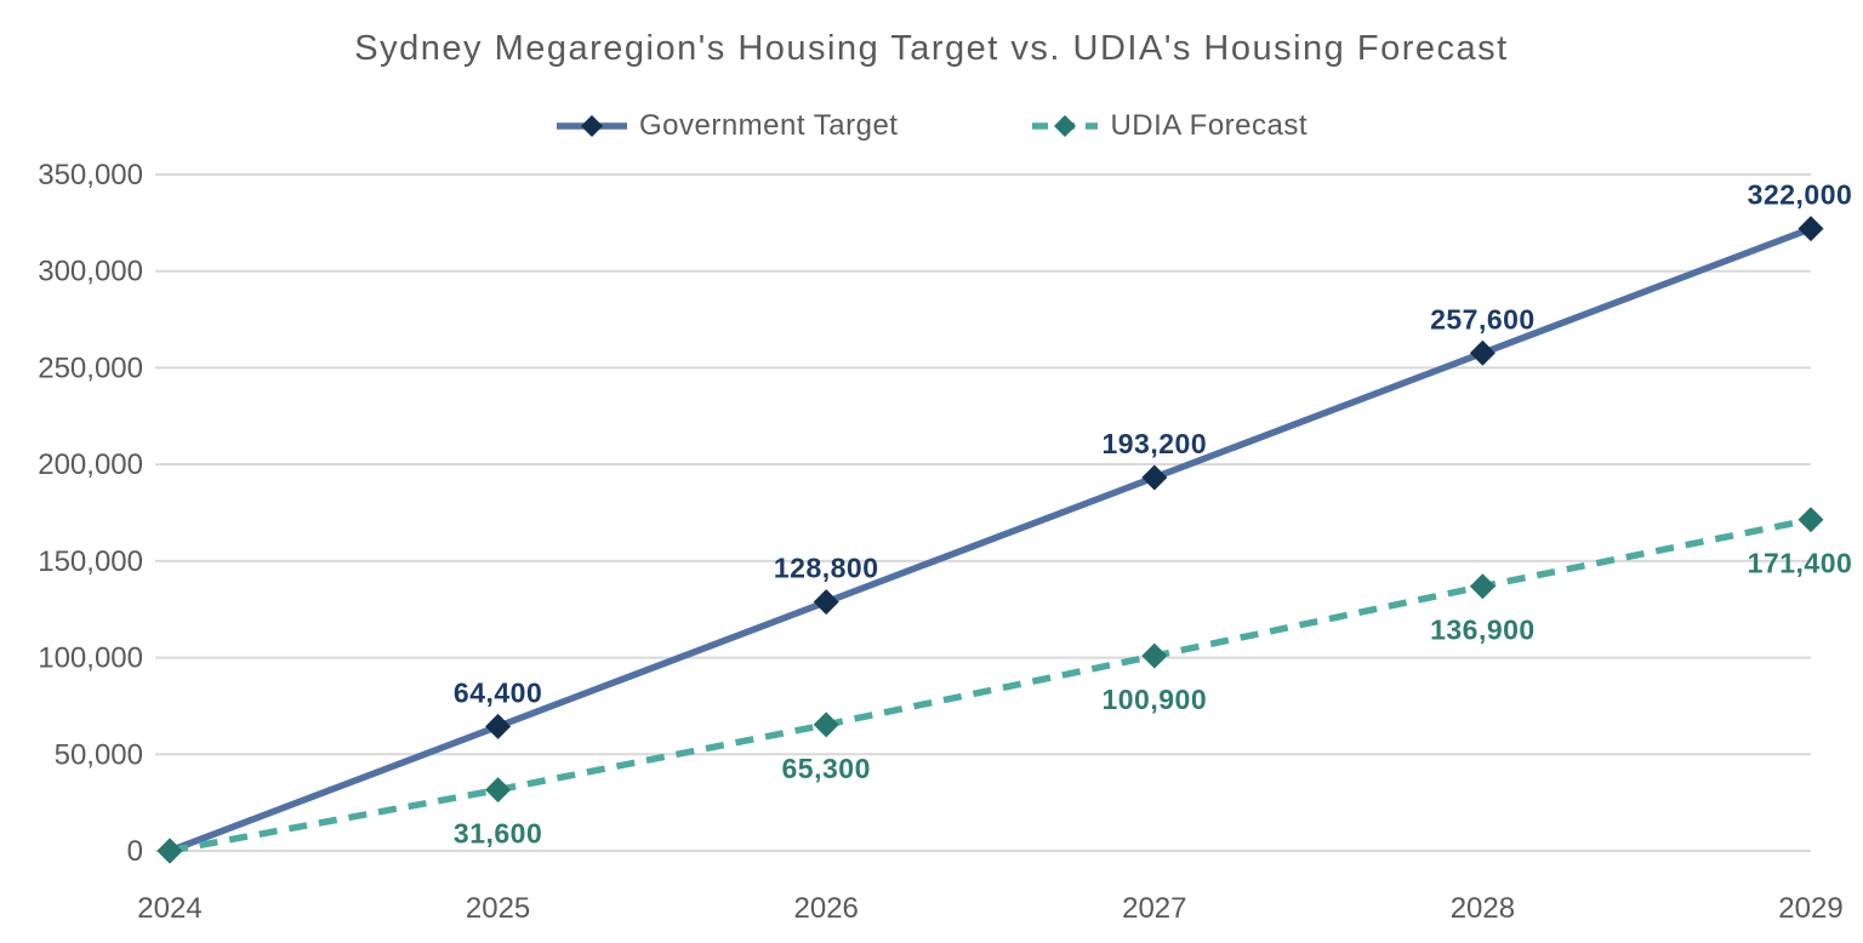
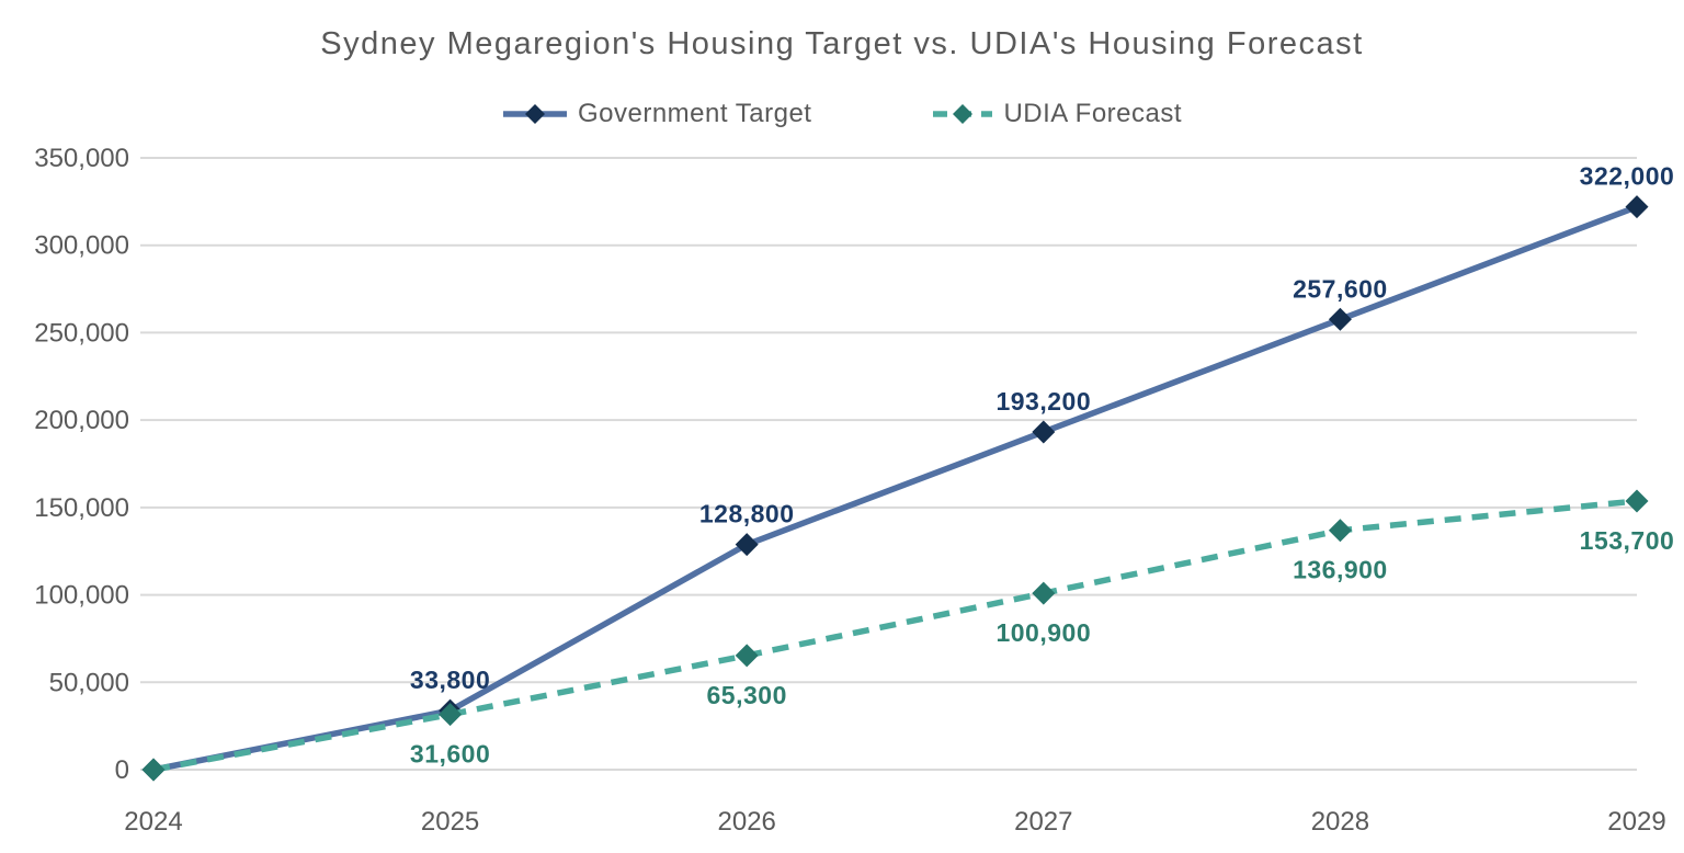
Government Target/2025: 64,400 -> 33,800
UDIA Forecast/2029: 171,400 -> 153,700
